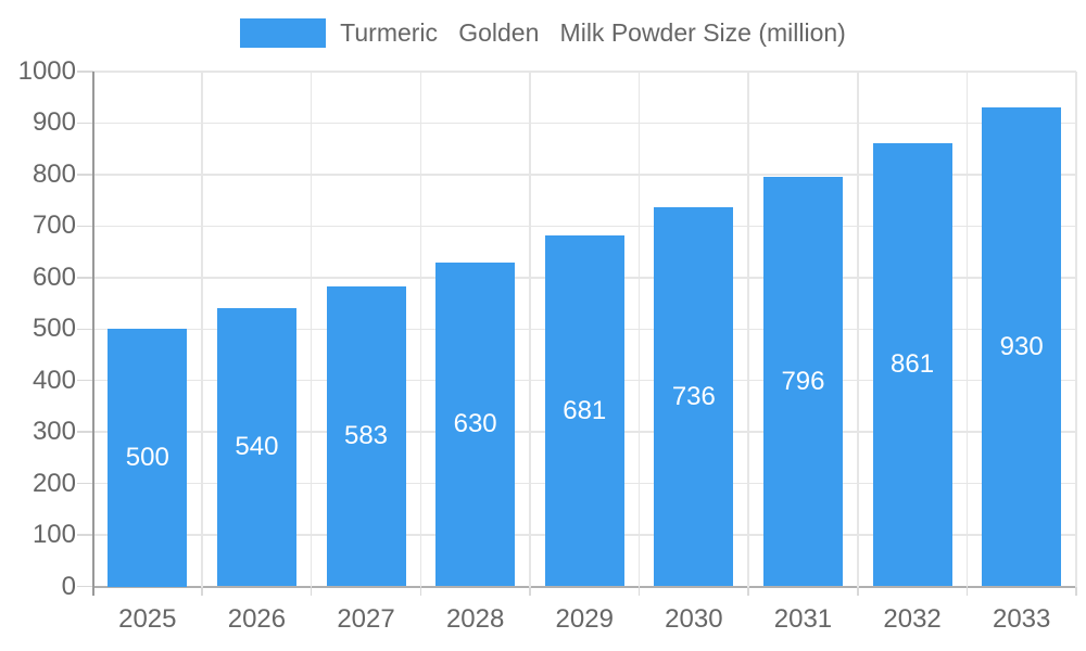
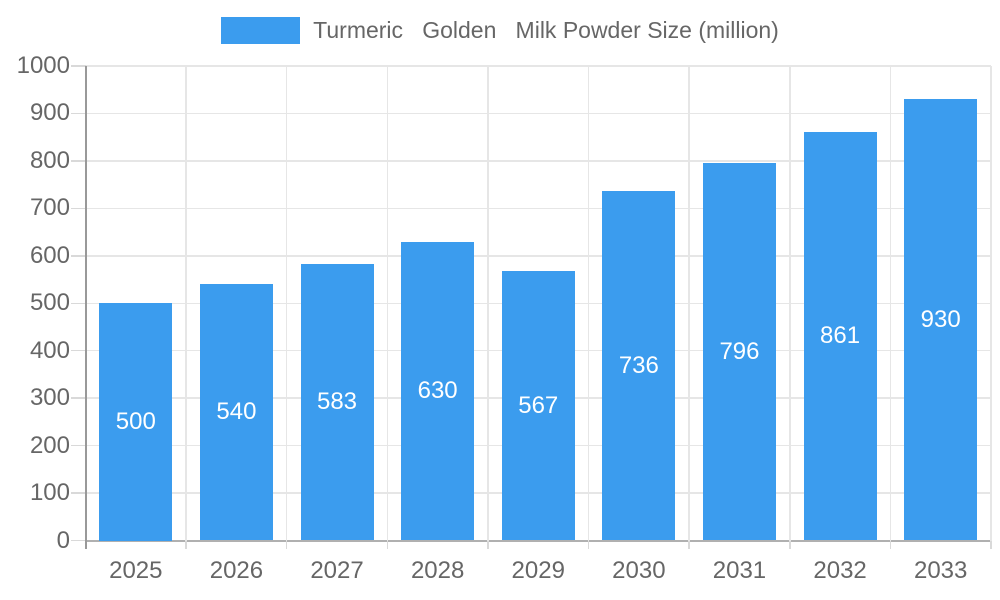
2029: 681 -> 567
